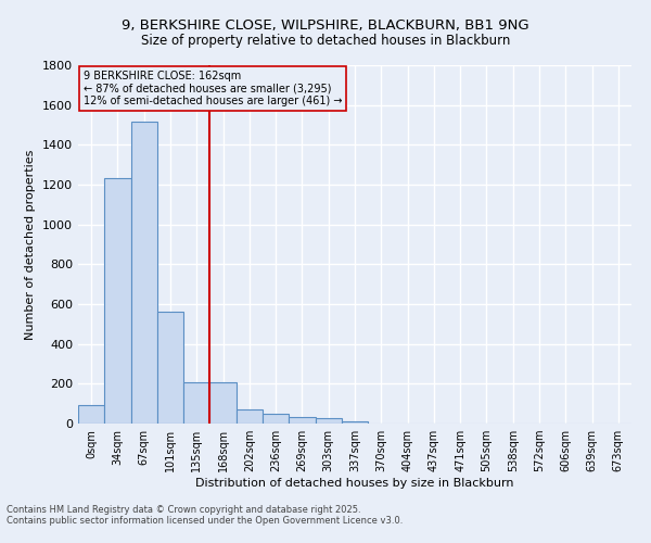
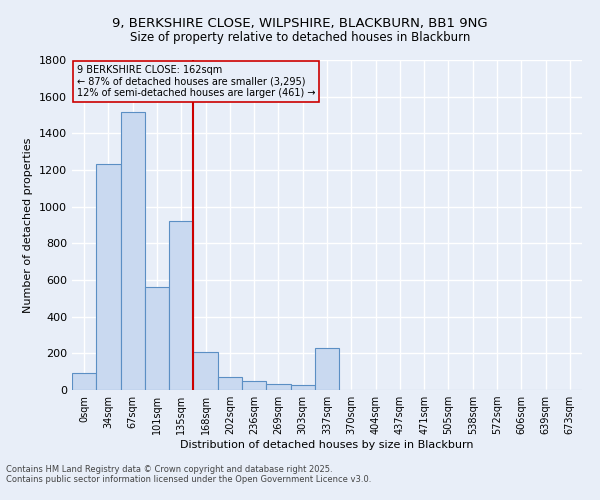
135sqm: 210 -> 920
337sqm: 10 -> 230
